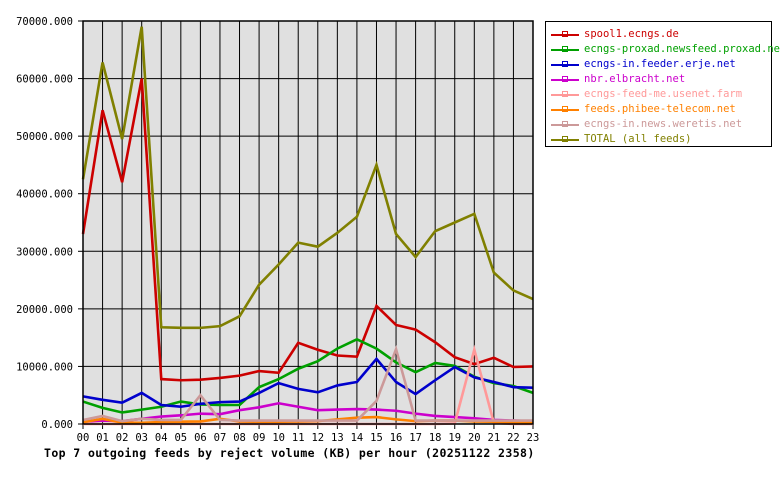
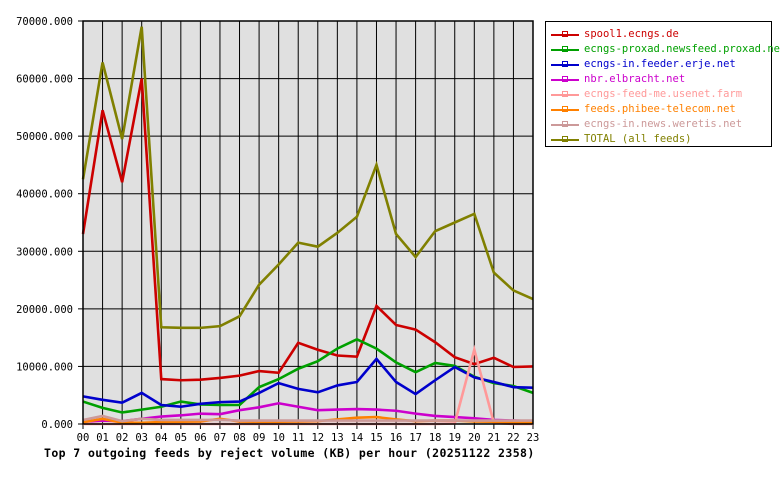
ecngs-in.news.weretis.net/06: 5000 -> 1000
ecngs-in.news.weretis.net/15: 4000 -> 1000
ecngs-in.news.weretis.net/16: 13000 -> 1000
